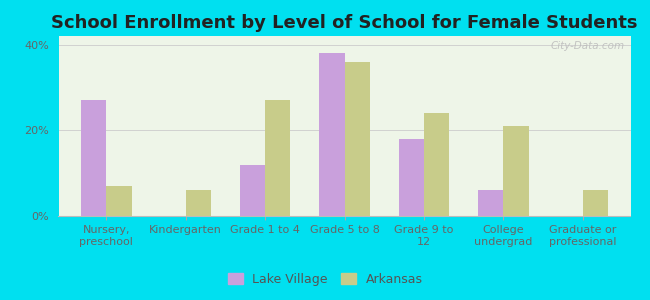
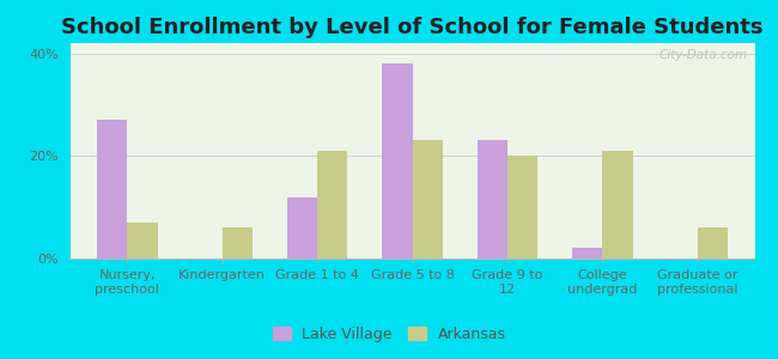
Arkansas/Grade 1 to 4: 27% -> 21%
Arkansas/Grade 5 to 8: 36% -> 23%
Lake Village/Grade 9 to 12: 18% -> 23%
Arkansas/Grade 9 to 12: 24% -> 20%
Lake Village/College undergrad: 6% -> 2%
